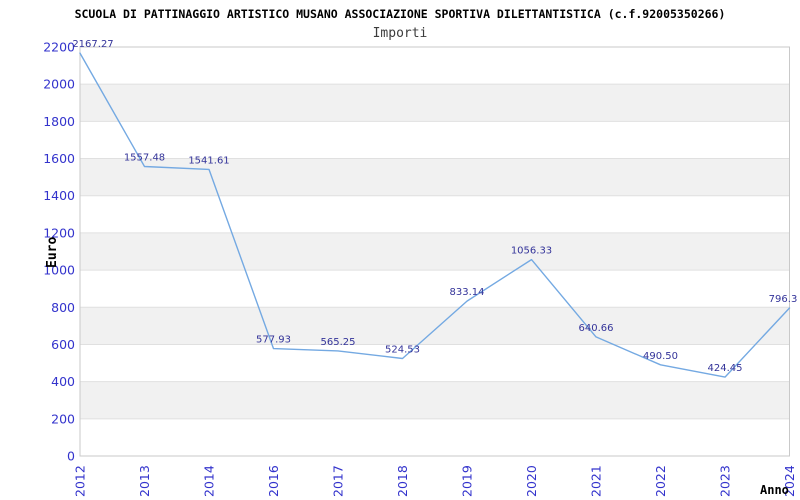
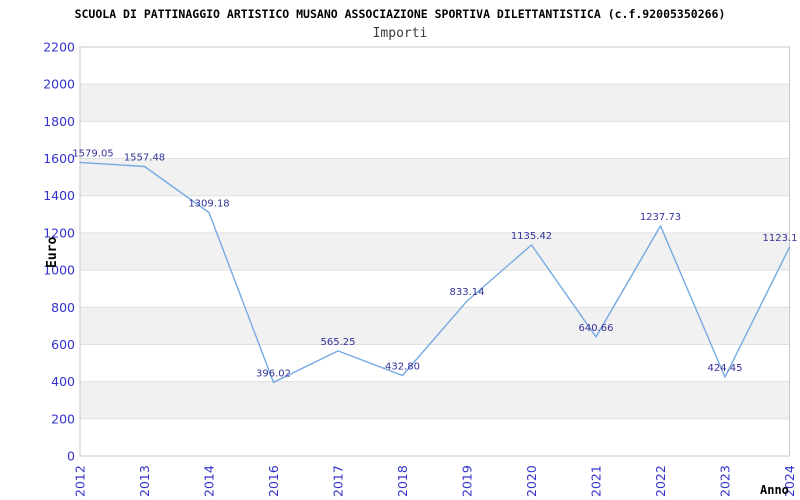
2012: 2167.27 -> 1579.05
2014: 1541.61 -> 1309.18
2016: 577.93 -> 396.02
2018: 524.53 -> 432.80
2020: 1056.33 -> 1135.42
2022: 490.50 -> 1237.73
2024: 796.3 -> 1123.1
